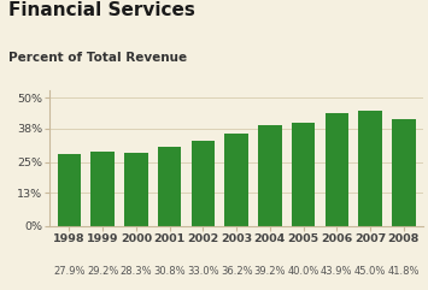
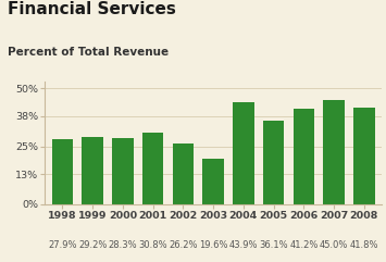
2002: 33.0% -> 26.2%
2003: 36.2% -> 19.6%
2004: 39.2% -> 43.9%
2005: 40.0% -> 36.1%
2006: 43.9% -> 41.2%
